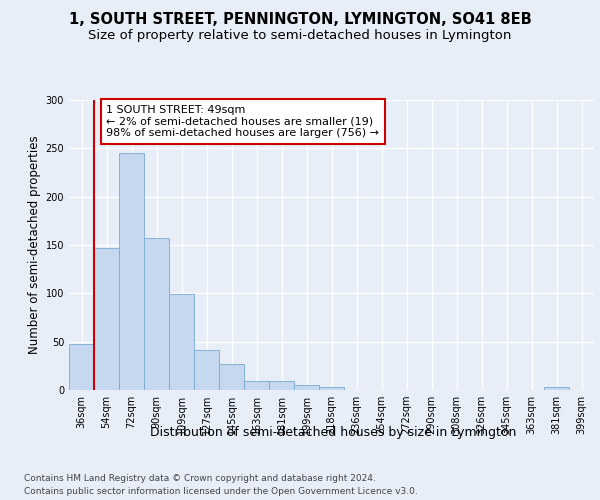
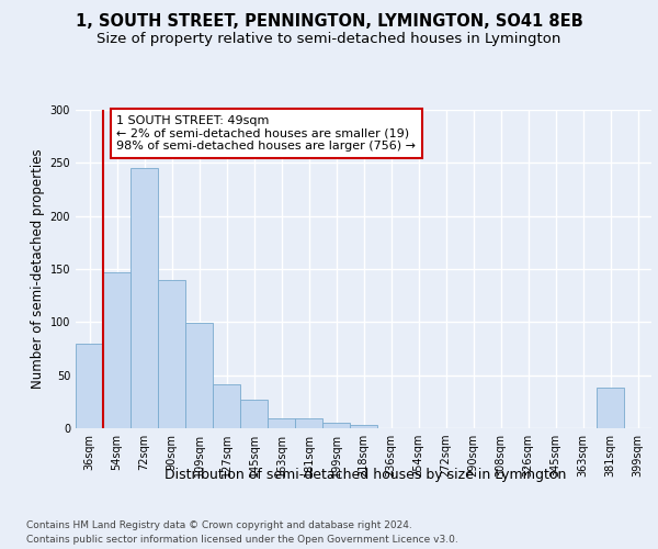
36sqm: 48 -> 80
90sqm: 157 -> 140
381sqm: 3 -> 38
